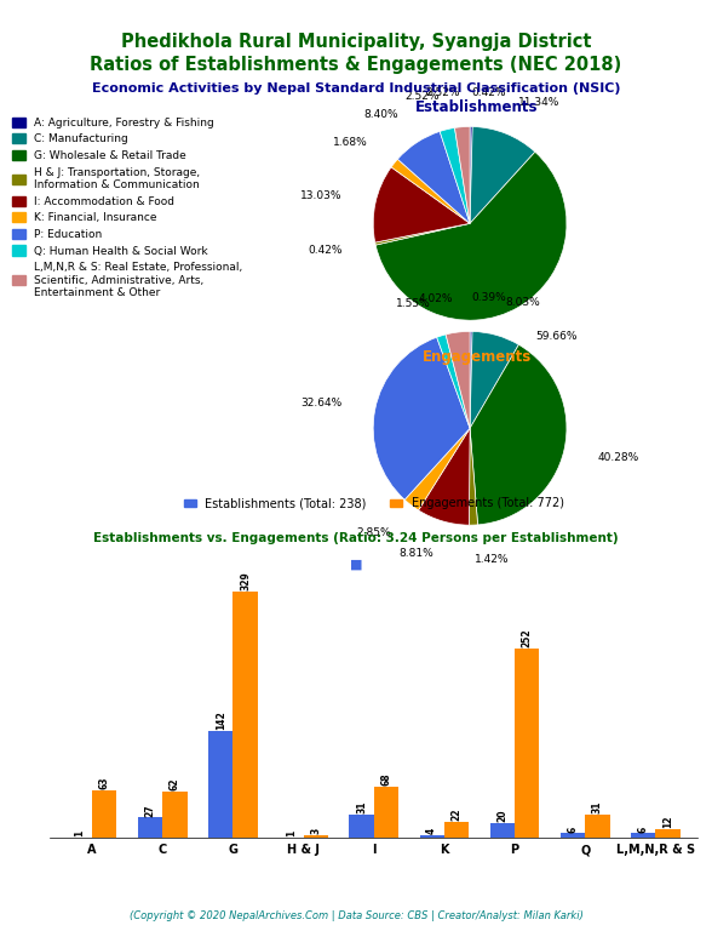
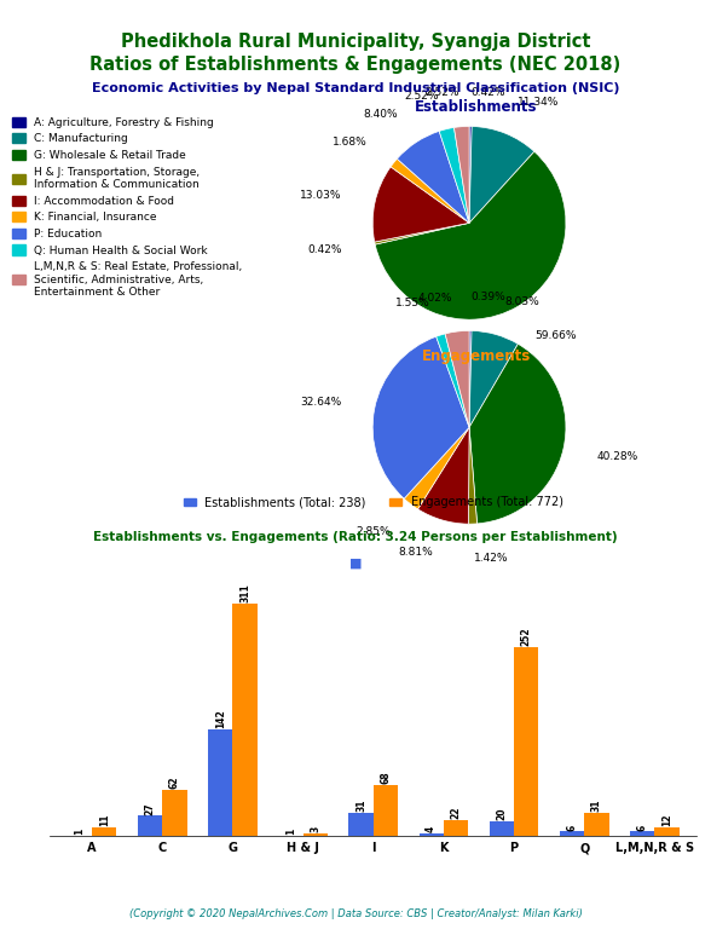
Engagements (Total: 772)/A: 63 -> 11
Engagements (Total: 772)/G: 329 -> 311
